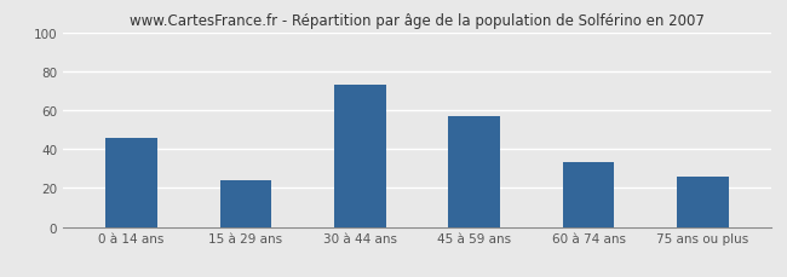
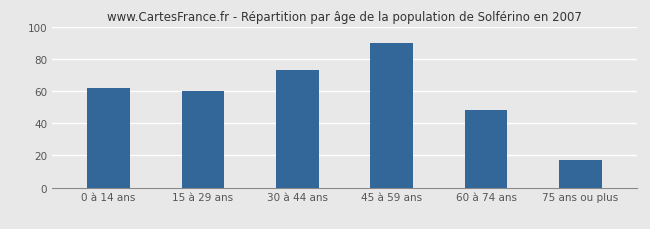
0 à 14 ans: 46 -> 62
15 à 29 ans: 24 -> 60
45 à 59 ans: 57 -> 90
60 à 74 ans: 33 -> 48
75 ans ou plus: 26 -> 17
